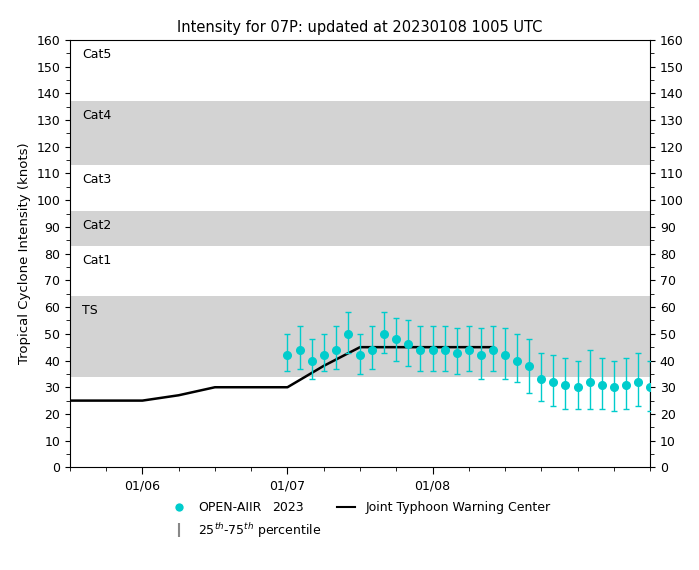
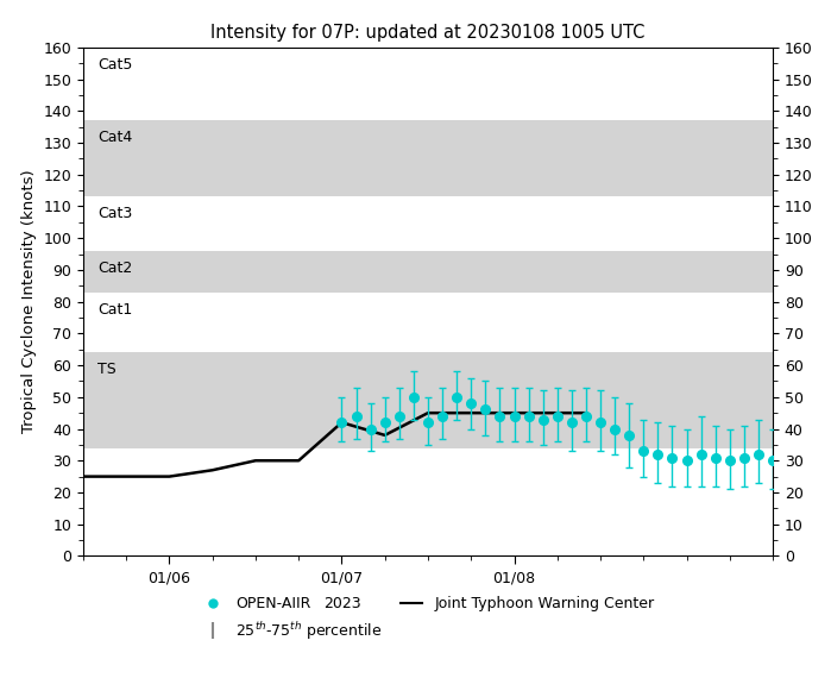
Joint Typhoon Warning Center/01/07: 30 -> 42
